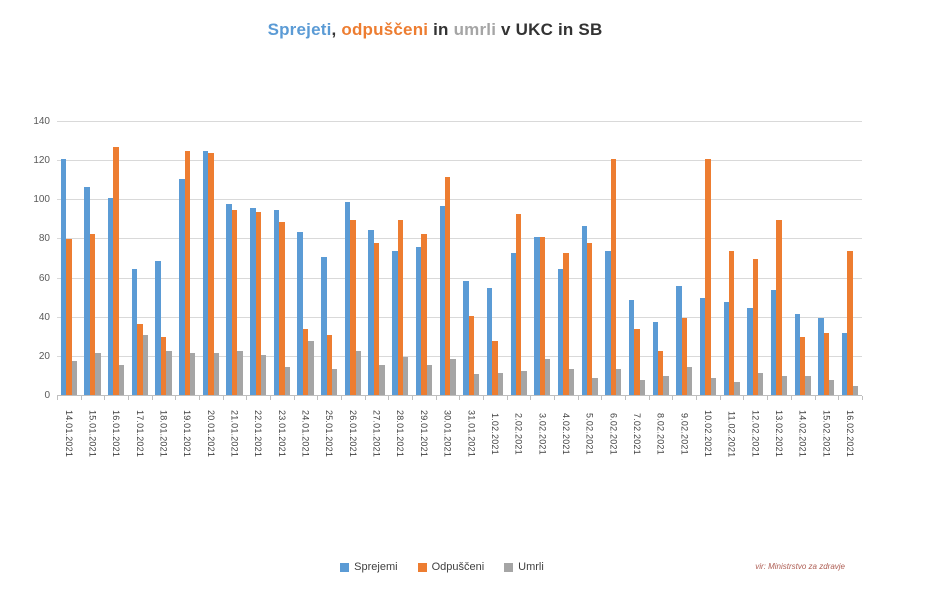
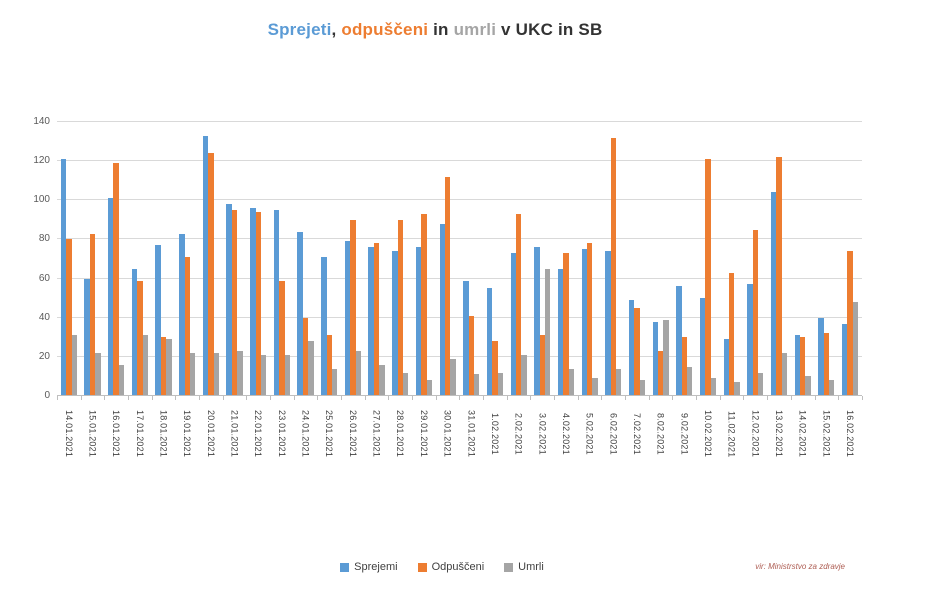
Umrli/14.01.2021: 18 -> 31
Sprejemi/15.01.2021: 107 -> 60
Odpuščeni/16.01.2021: 127 -> 119
Odpuščeni/17.01.2021: 37 -> 59
Sprejemi/18.01.2021: 69 -> 77
Umrli/18.01.2021: 23 -> 29
Sprejemi/19.01.2021: 111 -> 83
Odpuščeni/19.01.2021: 125 -> 71
Sprejemi/20.01.2021: 125 -> 133
Odpuščeni/23.01.2021: 89 -> 59
Umrli/23.01.2021: 15 -> 21
Odpuščeni/24.01.2021: 34 -> 40
Sprejemi/26.01.2021: 99 -> 79
Sprejemi/27.01.2021: 85 -> 76
Umrli/28.01.2021: 20 -> 12
Odpuščeni/29.01.2021: 83 -> 93
Umrli/29.01.2021: 16 -> 8
Sprejemi/30.01.2021: 97 -> 88
Umrli/2.02.2021: 13 -> 21
Sprejemi/3.02.2021: 81 -> 76
Odpuščeni/3.02.2021: 81 -> 31
Umrli/3.02.2021: 19 -> 65
Sprejemi/5.02.2021: 87 -> 75
Odpuščeni/6.02.2021: 121 -> 132
Odpuščeni/7.02.2021: 34 -> 45
Umrli/8.02.2021: 10 -> 39
Odpuščeni/9.02.2021: 40 -> 30
Sprejemi/11.02.2021: 48 -> 29
Odpuščeni/11.02.2021: 74 -> 63
Sprejemi/12.02.2021: 45 -> 57
Odpuščeni/12.02.2021: 70 -> 85
Sprejemi/13.02.2021: 54 -> 104
Odpuščeni/13.02.2021: 90 -> 122
Umrli/13.02.2021: 10 -> 22
Sprejemi/14.02.2021: 42 -> 31
Sprejemi/16.02.2021: 32 -> 37
Umrli/16.02.2021: 5 -> 48
